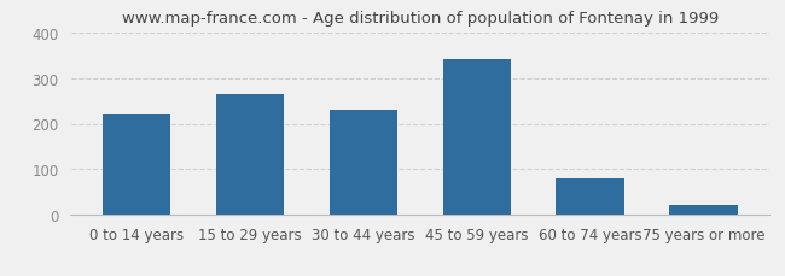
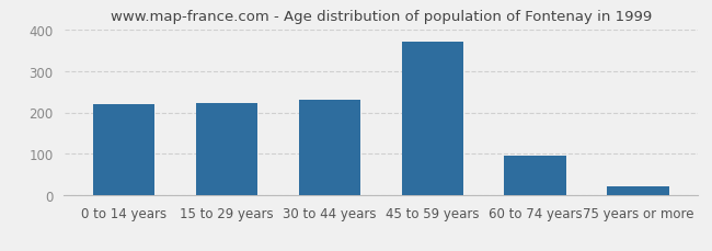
15 to 29 years: 265 -> 223
45 to 59 years: 340 -> 370
60 to 74 years: 80 -> 96
